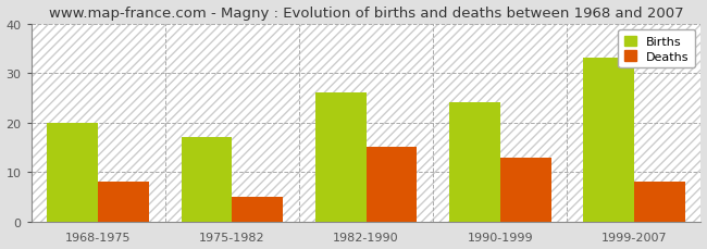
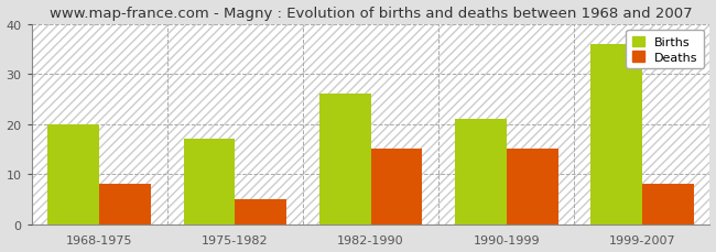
Births/1990-1999: 24 -> 21
Deaths/1990-1999: 13 -> 15
Births/1999-2007: 33 -> 36
